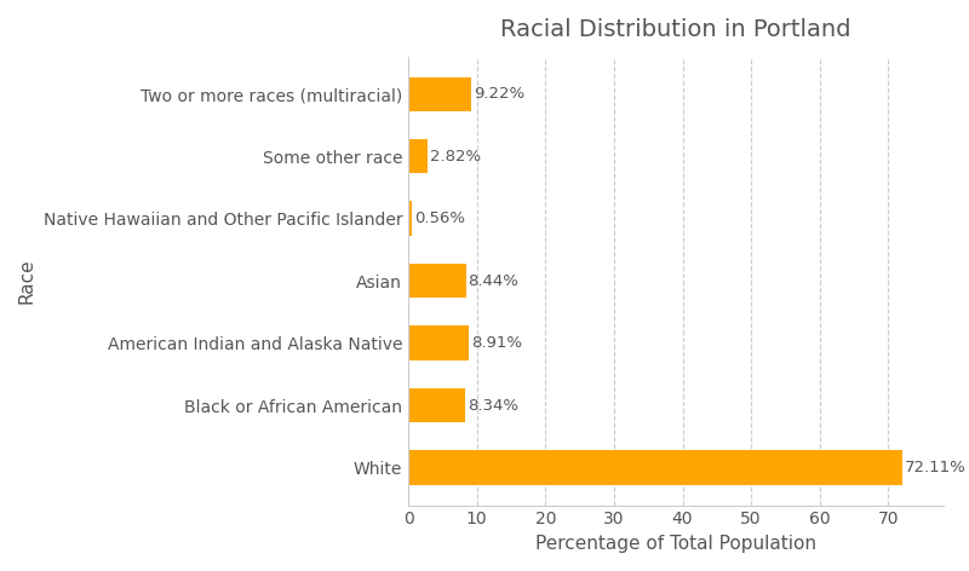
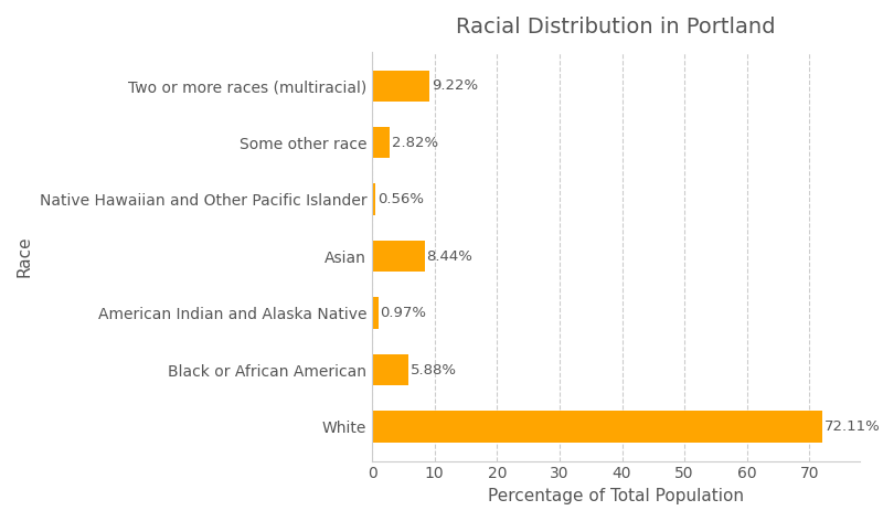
American Indian and Alaska Native: 8.91% -> 0.97%
Black or African American: 8.34% -> 5.88%
